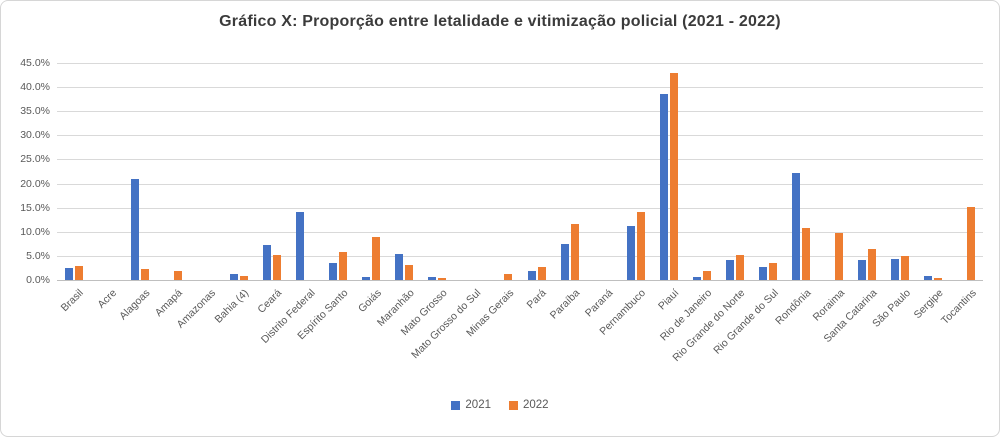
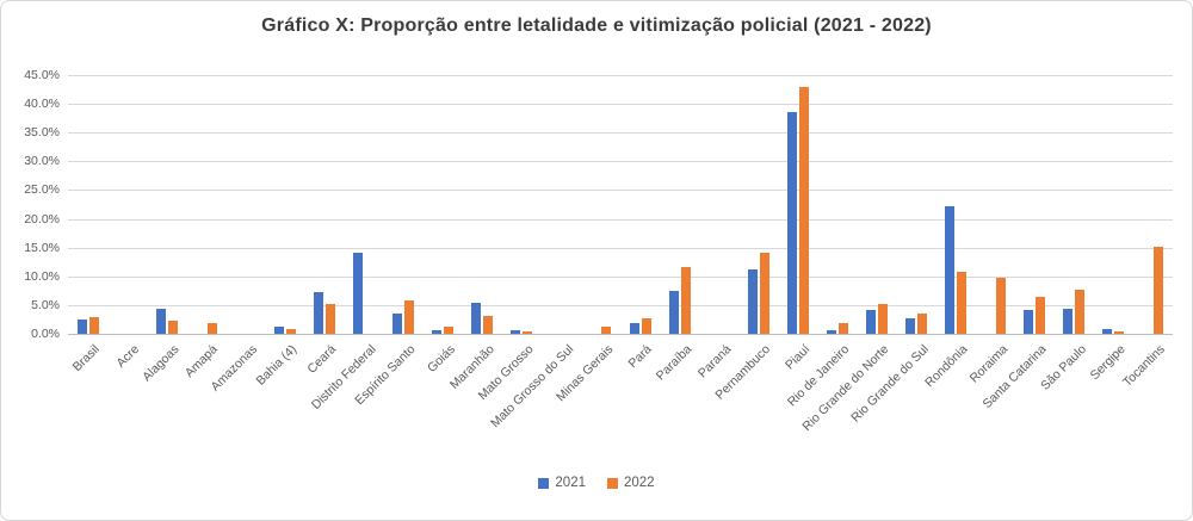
2021/Alagoas: 21% -> 4%
2022/Goiás: 9% -> 1%
2022/São Paulo: 5% -> 8%
